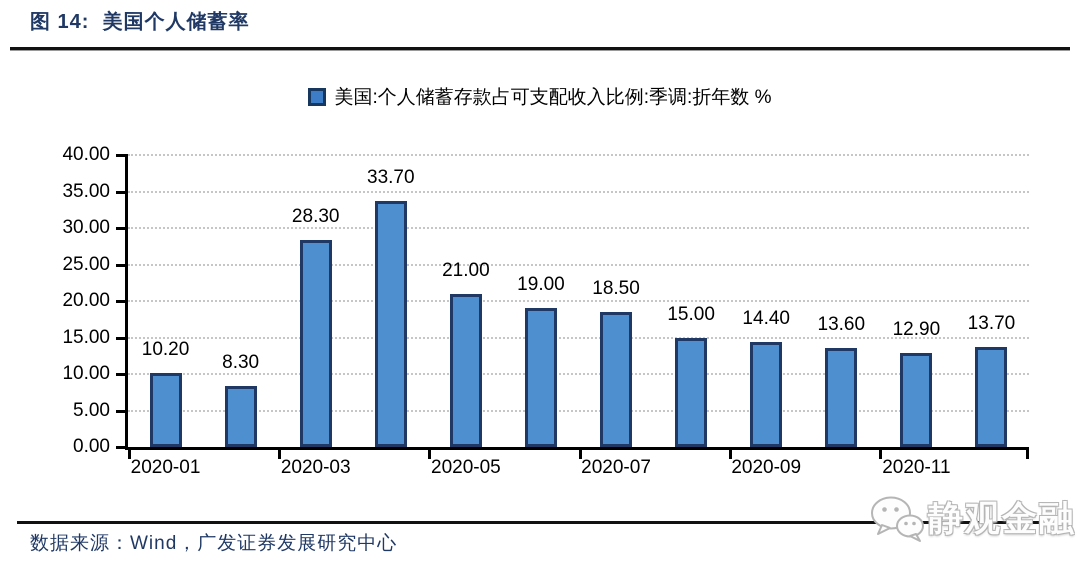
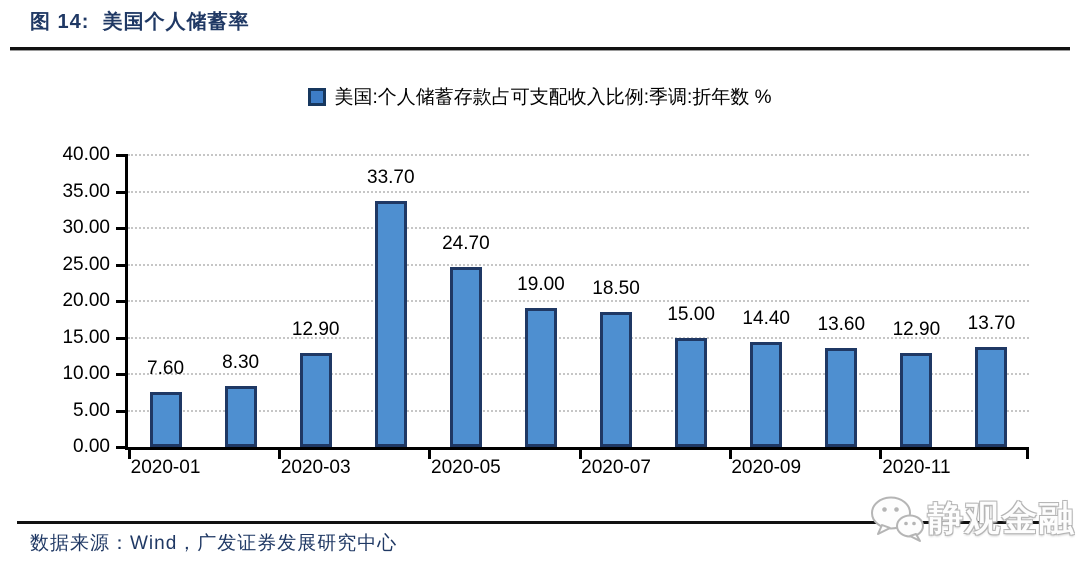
2020-01: 10.20 -> 7.60
2020-03: 28.30 -> 12.90
2020-05: 21.00 -> 24.70
